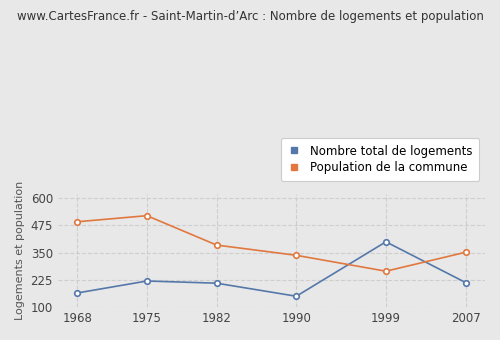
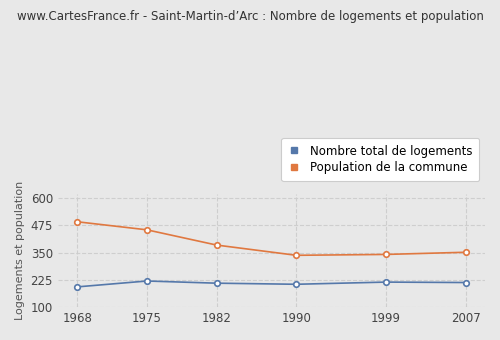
Nombre total de logements/1968: 165 -> 193
Population de la commune/1975: 520 -> 455
Nombre total de logements/1990: 150 -> 205
Nombre total de logements/1999: 400 -> 215
Population de la commune/1999: 265 -> 342
